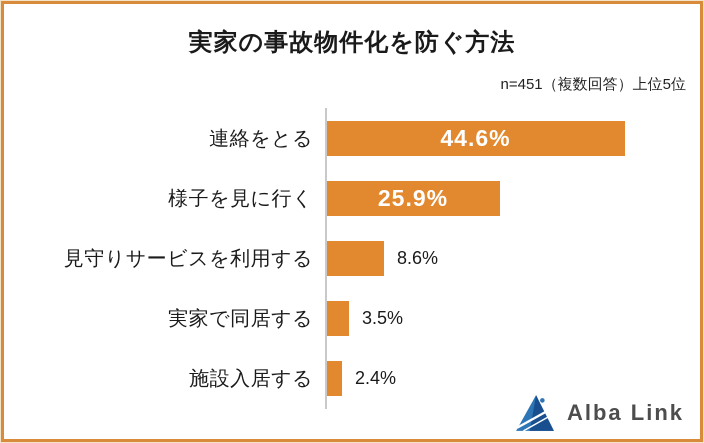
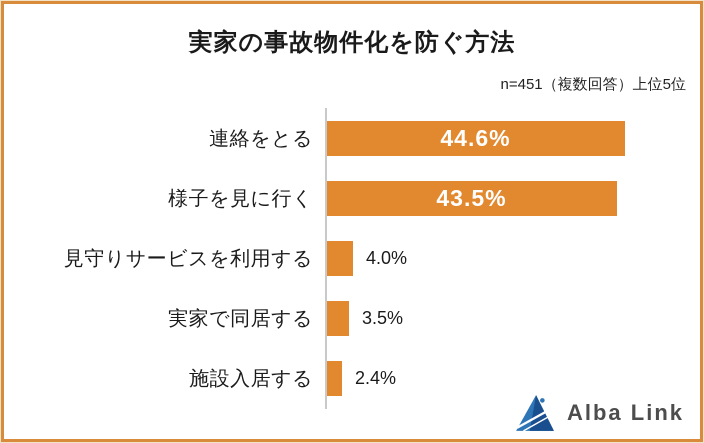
様子を見に行く: 25.9% -> 43.5%
見守りサービスを利用する: 8.6% -> 4.0%
